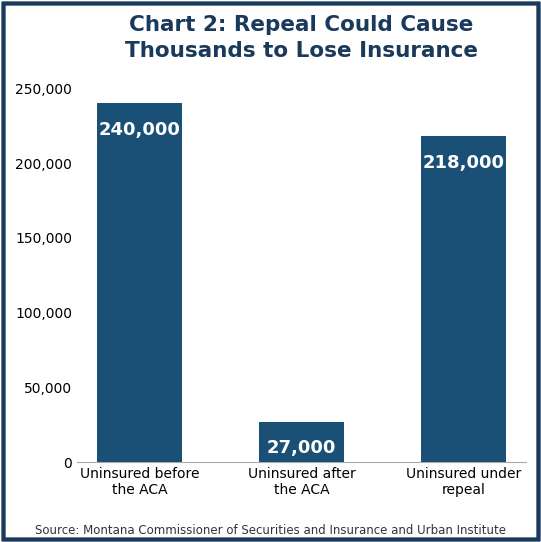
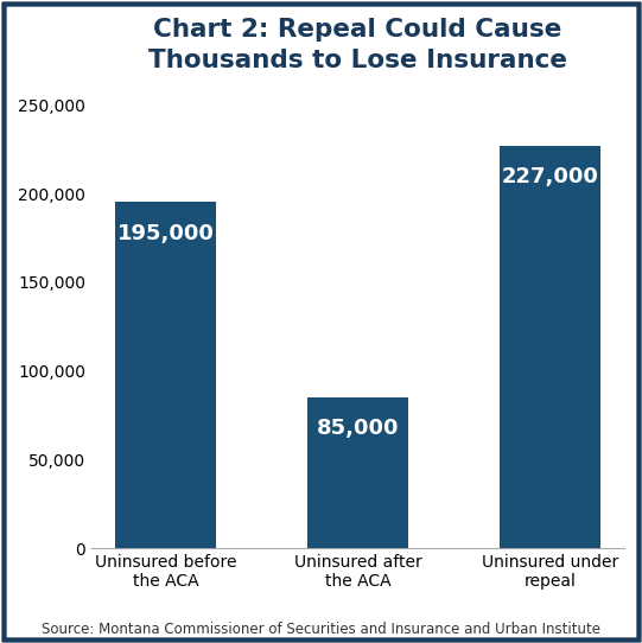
Uninsured before the ACA: 240,000 -> 195,000
Uninsured after the ACA: 27,000 -> 85,000
Uninsured under repeal: 218,000 -> 227,000
